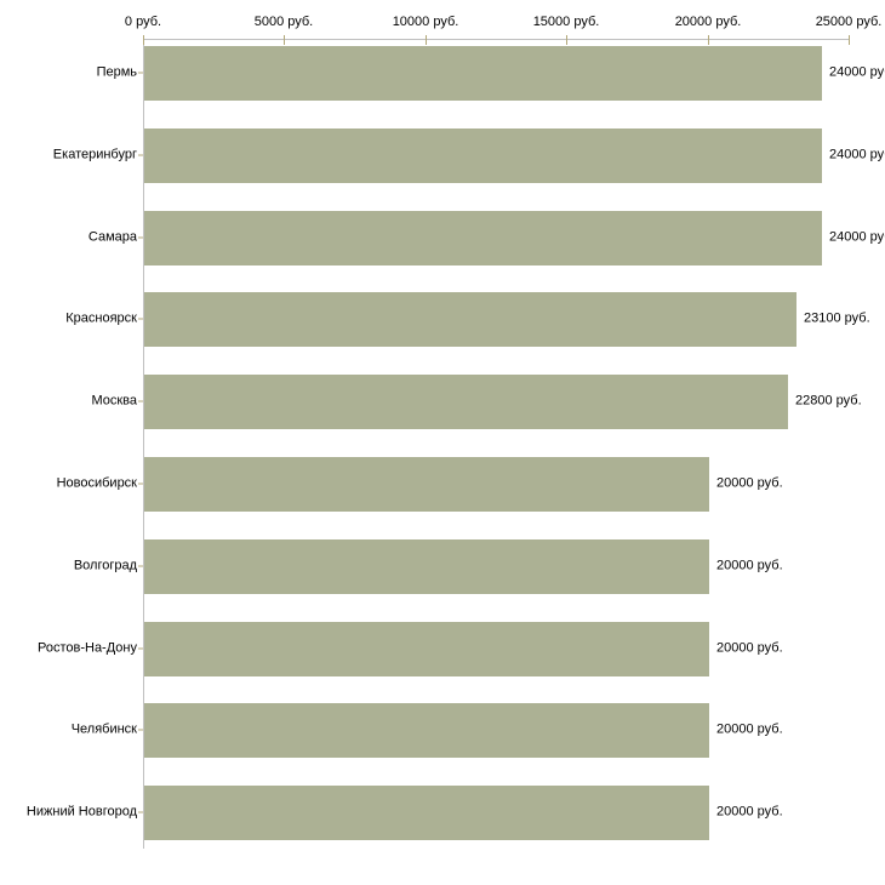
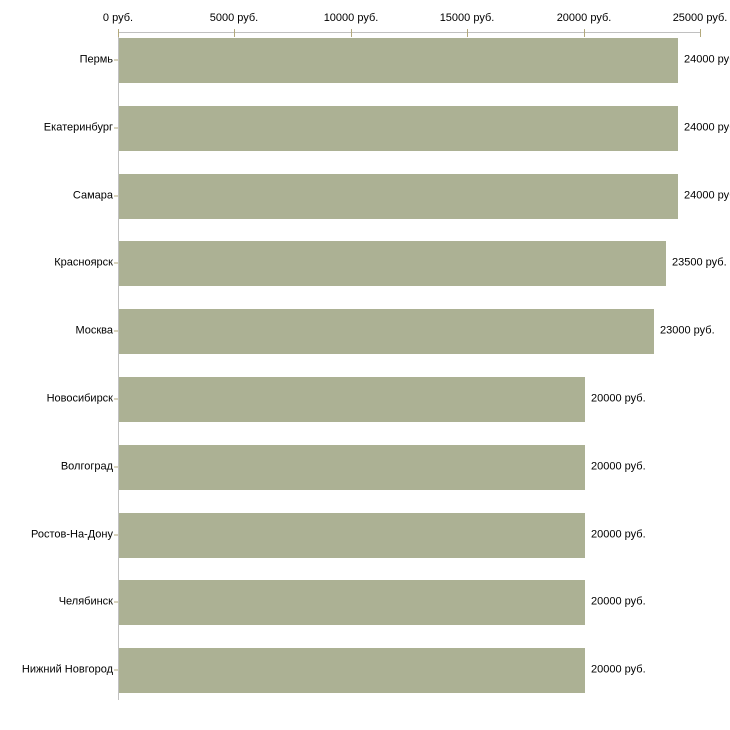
Красноярск: 23100 -> 23500
Москва: 22800 -> 23000
